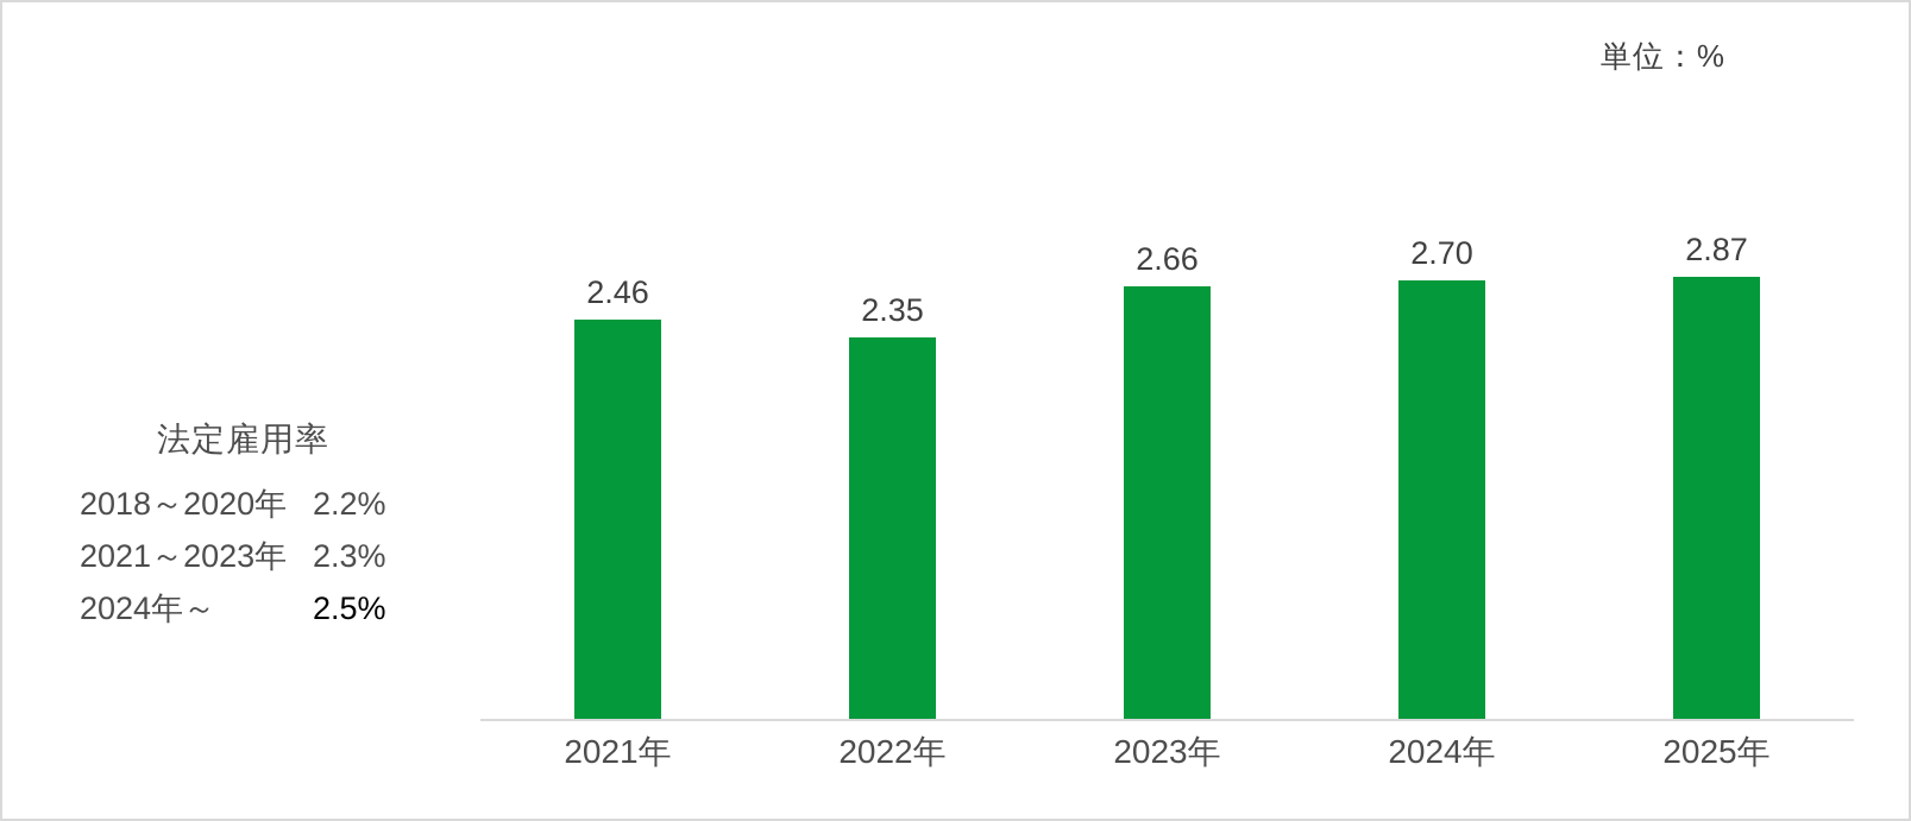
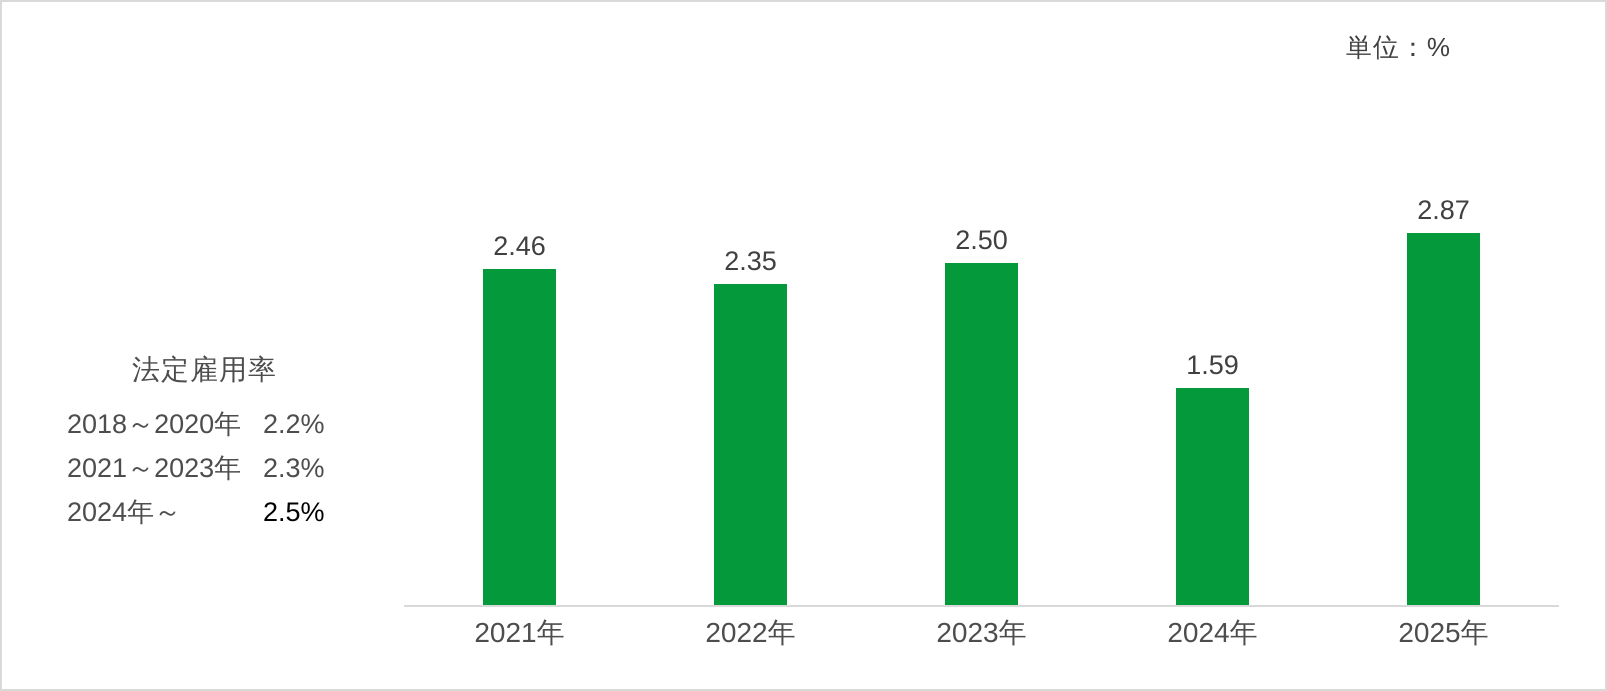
2023年: 2.66 -> 2.50
2024年: 2.70 -> 1.59
